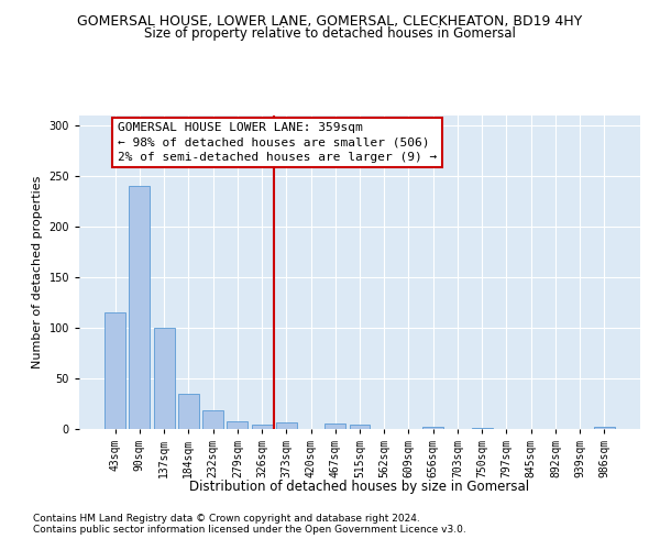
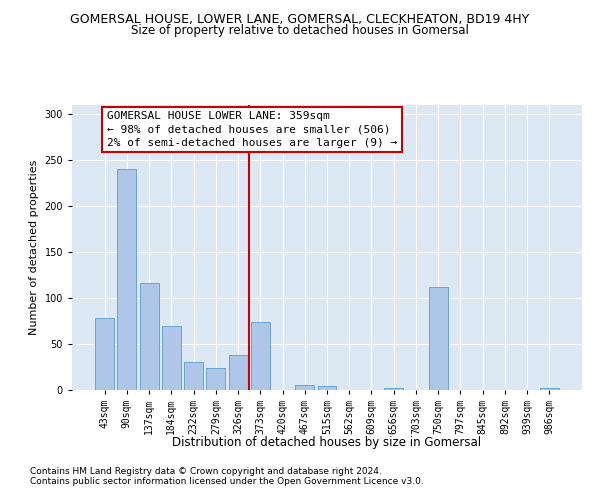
43sqm: 115 -> 78
137sqm: 100 -> 116
184sqm: 35 -> 70
232sqm: 18 -> 30
279sqm: 8 -> 24
326sqm: 4 -> 38
373sqm: 6 -> 74
750sqm: 1 -> 112
